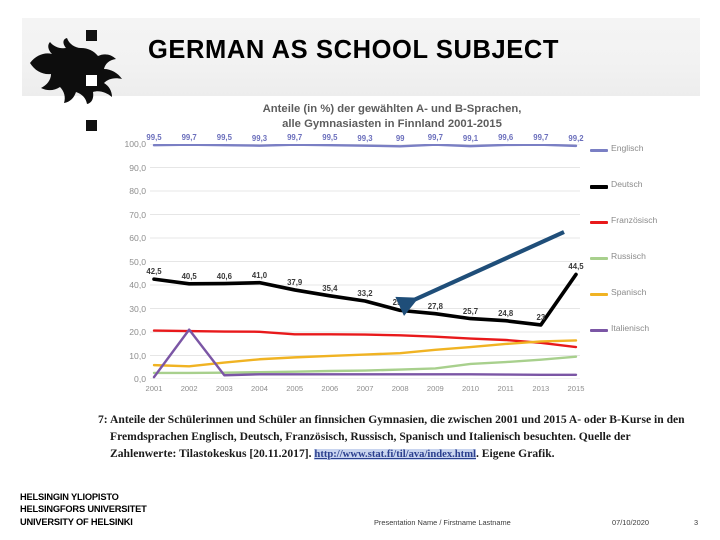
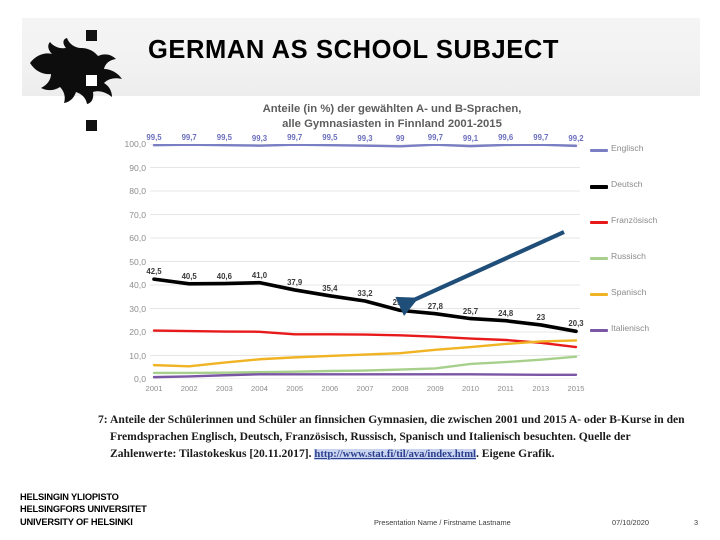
Italienisch/2002: 21 -> 1
Deutsch/2015: 44,5 -> 20,3
